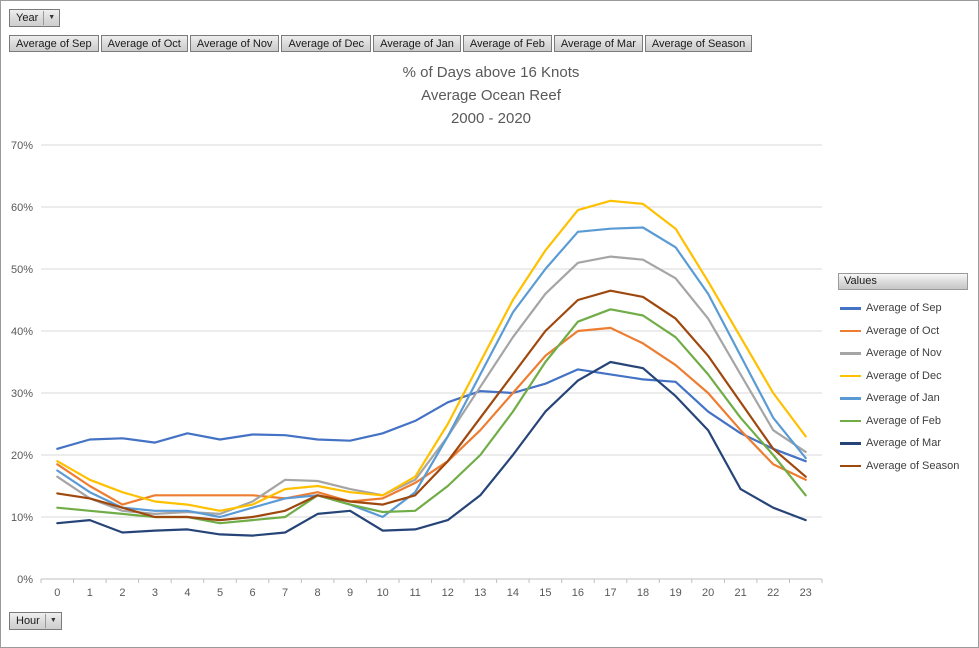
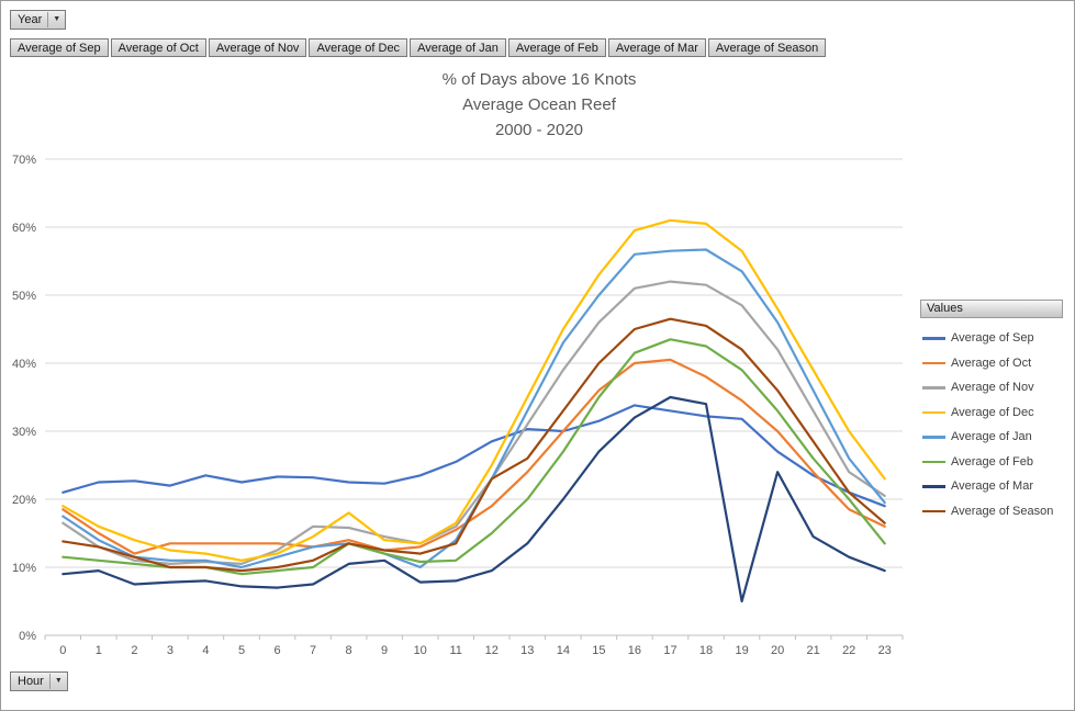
Average of Dec/8: 15% -> 18%
Average of Season/12: 19% -> 23%
Average of Mar/19: 30% -> 5%
